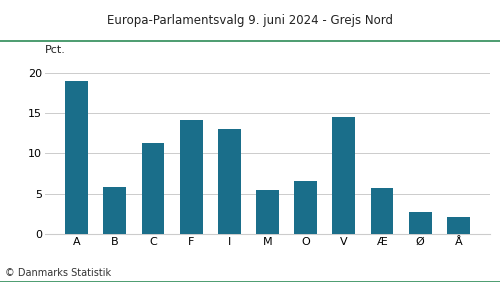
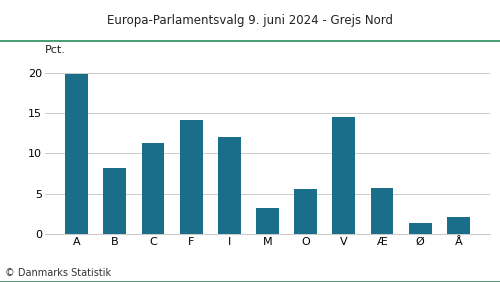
A: 18.9 -> 19.8
B: 5.8 -> 8.2
I: 13.0 -> 12.0
M: 5.4 -> 3.2
O: 6.6 -> 5.6
Ø: 2.7 -> 1.4
